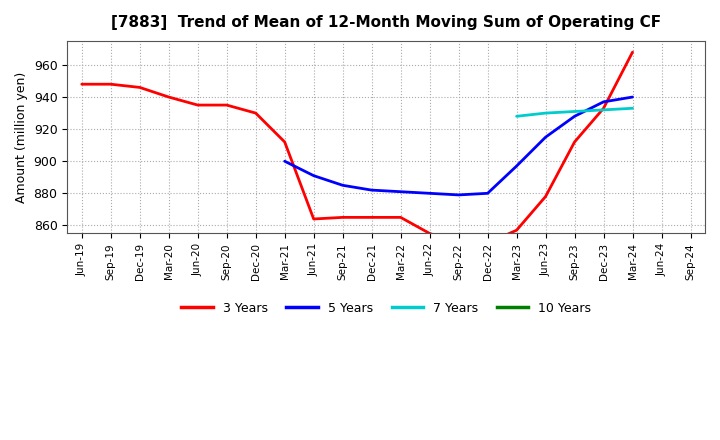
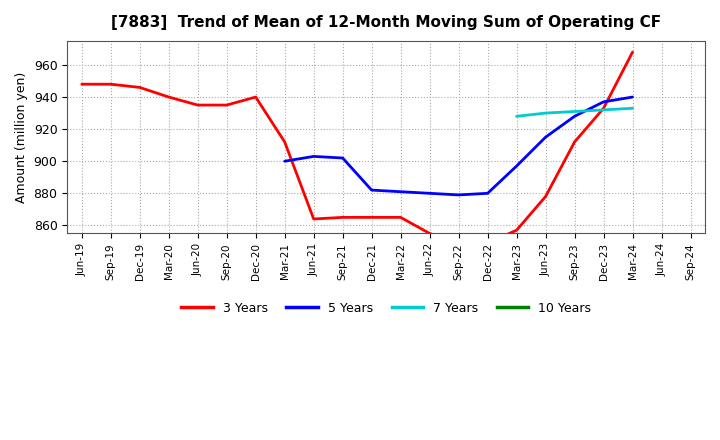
3 Years/Dec-20: 930 -> 940
5 Years/Jun-21: 891 -> 903
5 Years/Sep-21: 885 -> 902
